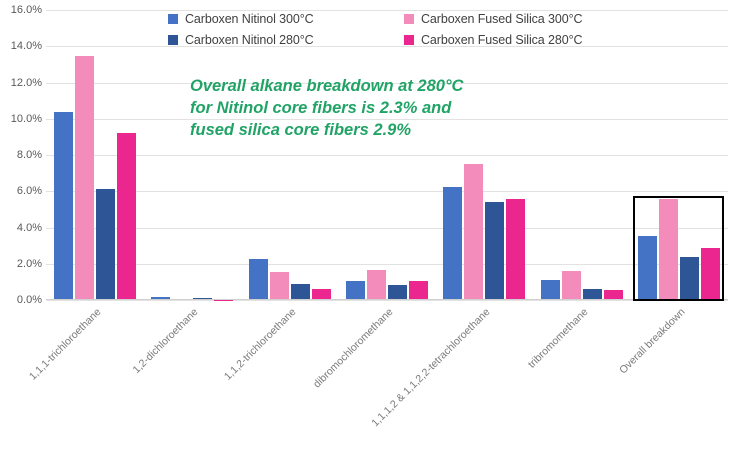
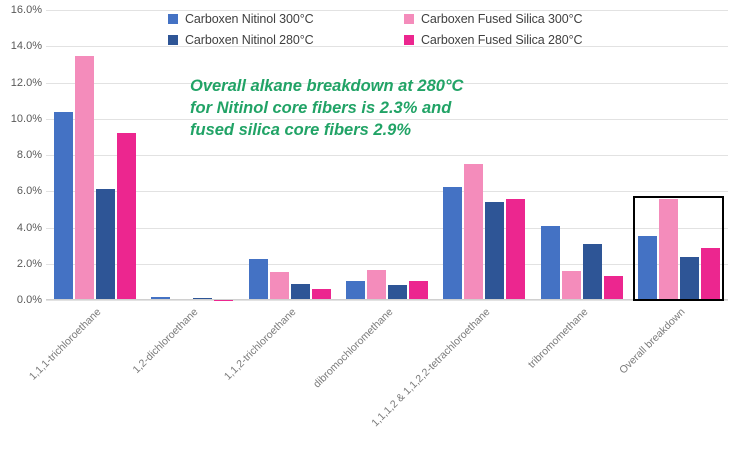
Carboxen Nitinol 300°C/tribromomethane: 1.1% -> 4.1%
Carboxen Nitinol 280°C/tribromomethane: 0.6% -> 3.1%
Carboxen Fused Silica 280°C/tribromomethane: 0.6% -> 1.3%
